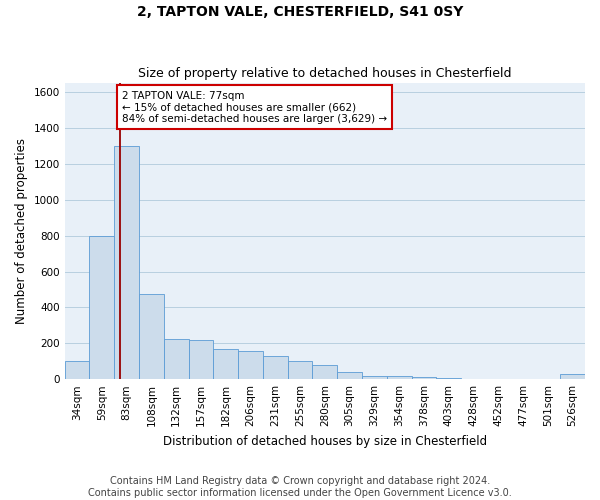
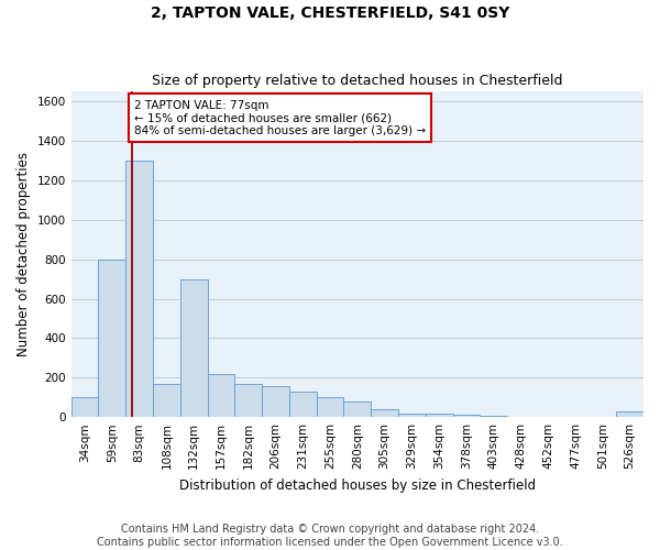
108sqm: 480 -> 170
132sqm: 220 -> 700
